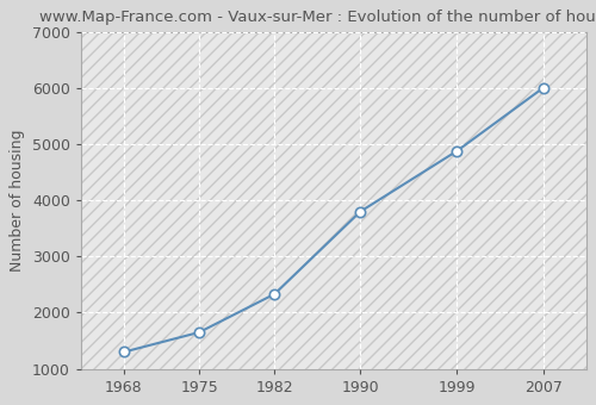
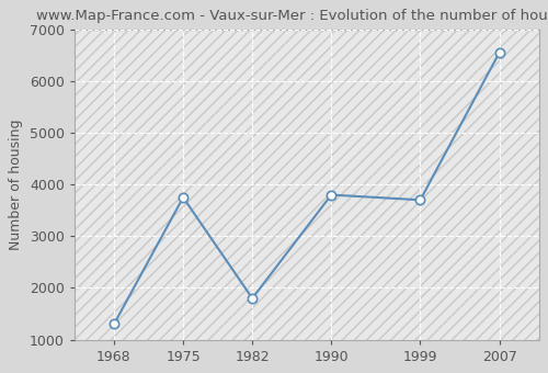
1975: 1650 -> 3750
1982: 2330 -> 1800
1999: 4880 -> 3700
2007: 6000 -> 6550
